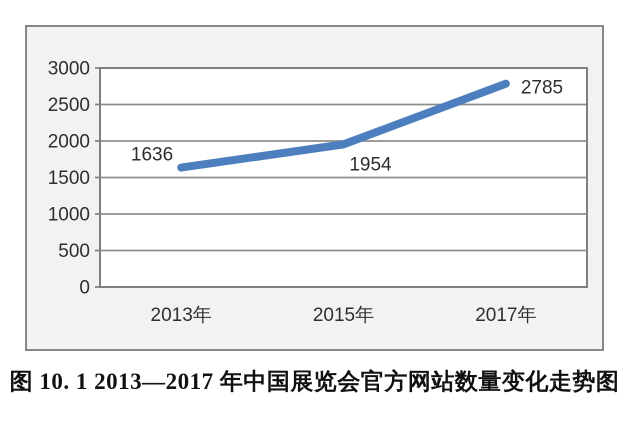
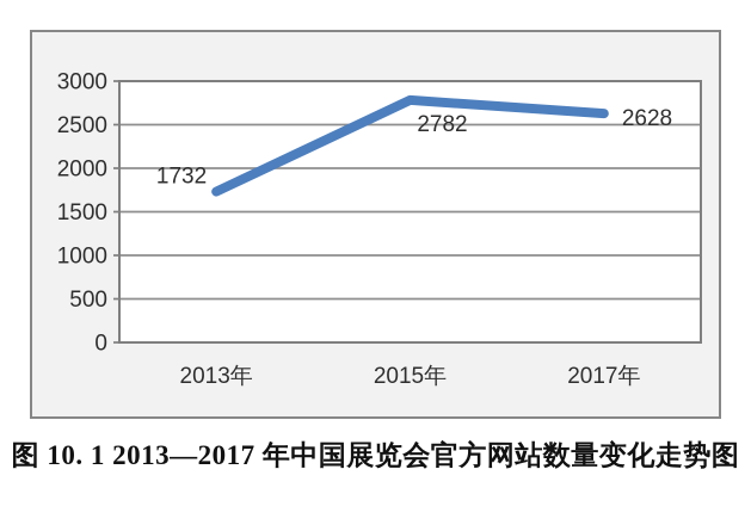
2013年: 1636 -> 1732
2015年: 1954 -> 2782
2017年: 2785 -> 2628
